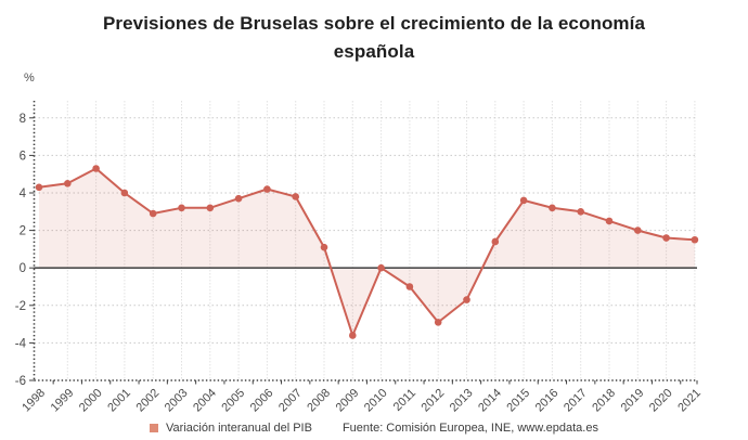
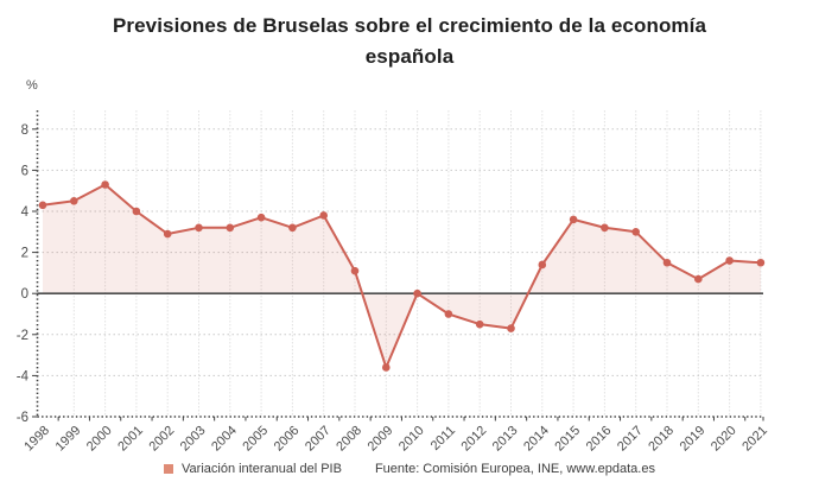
2006: 4.2 -> 3.2
2012: -2.9 -> -1.5
2018: 2.5 -> 1.5
2019: 2.0 -> 0.7
